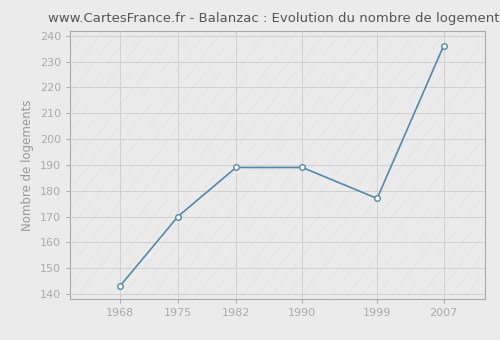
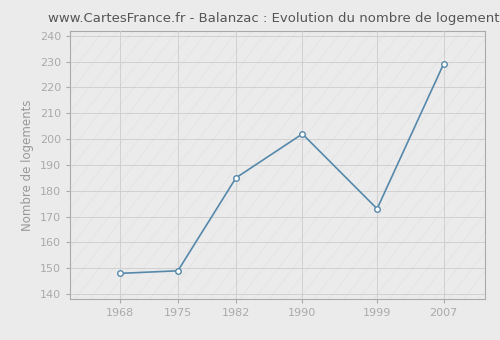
1968: 143 -> 148
1975: 170 -> 149
1982: 189 -> 185
1990: 189 -> 202
1999: 177 -> 173
2007: 236 -> 229
